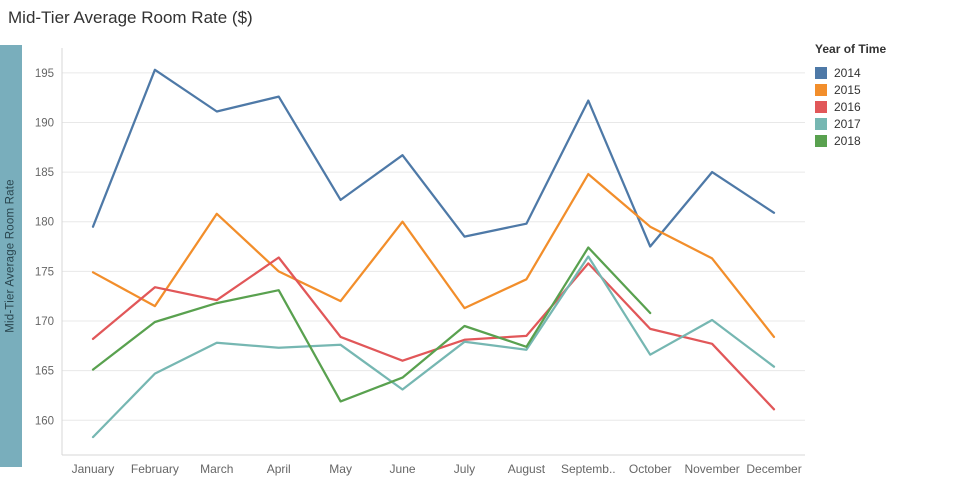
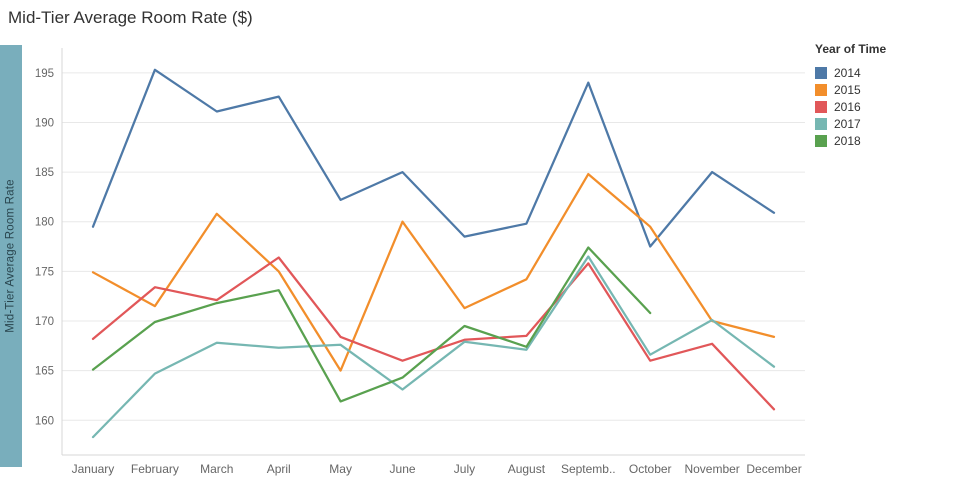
2015/May: 172 -> 165
2014/June: 187 -> 185
2014/Septemb..: 192 -> 194
2016/October: 169 -> 166
2015/November: 176 -> 170
